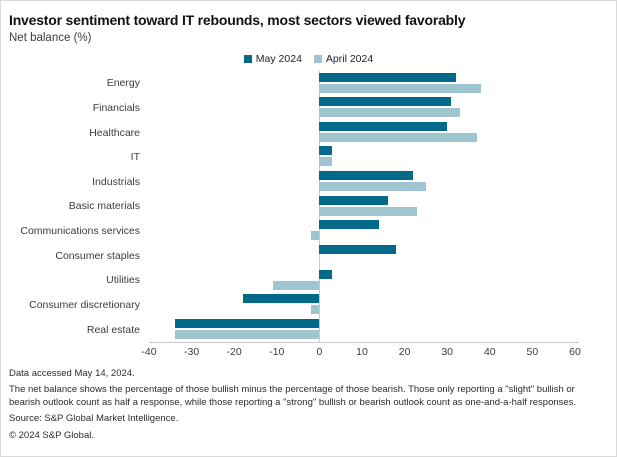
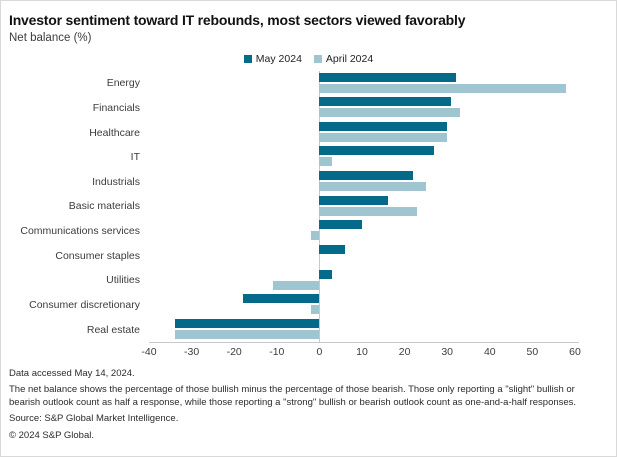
April 2024/Energy: 38 -> 58
April 2024/Healthcare: 37 -> 30
May 2024/IT: 3 -> 27
May 2024/Communications services: 14 -> 10
May 2024/Consumer staples: 18 -> 6
